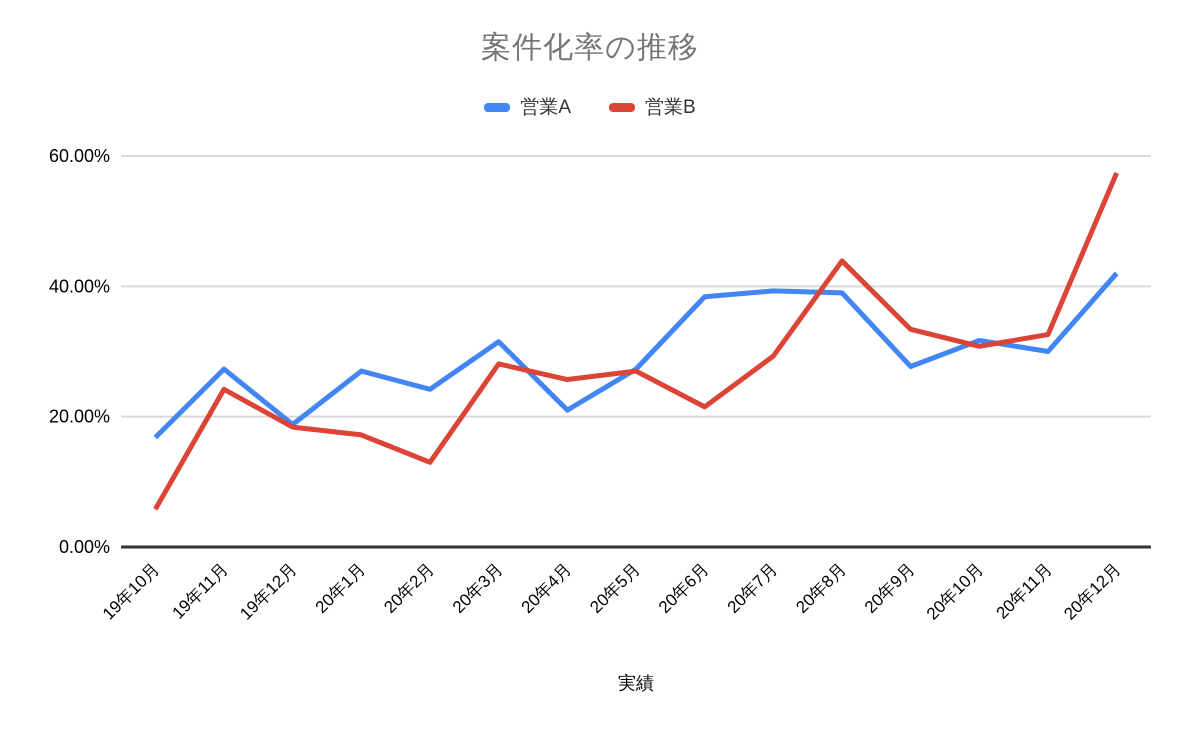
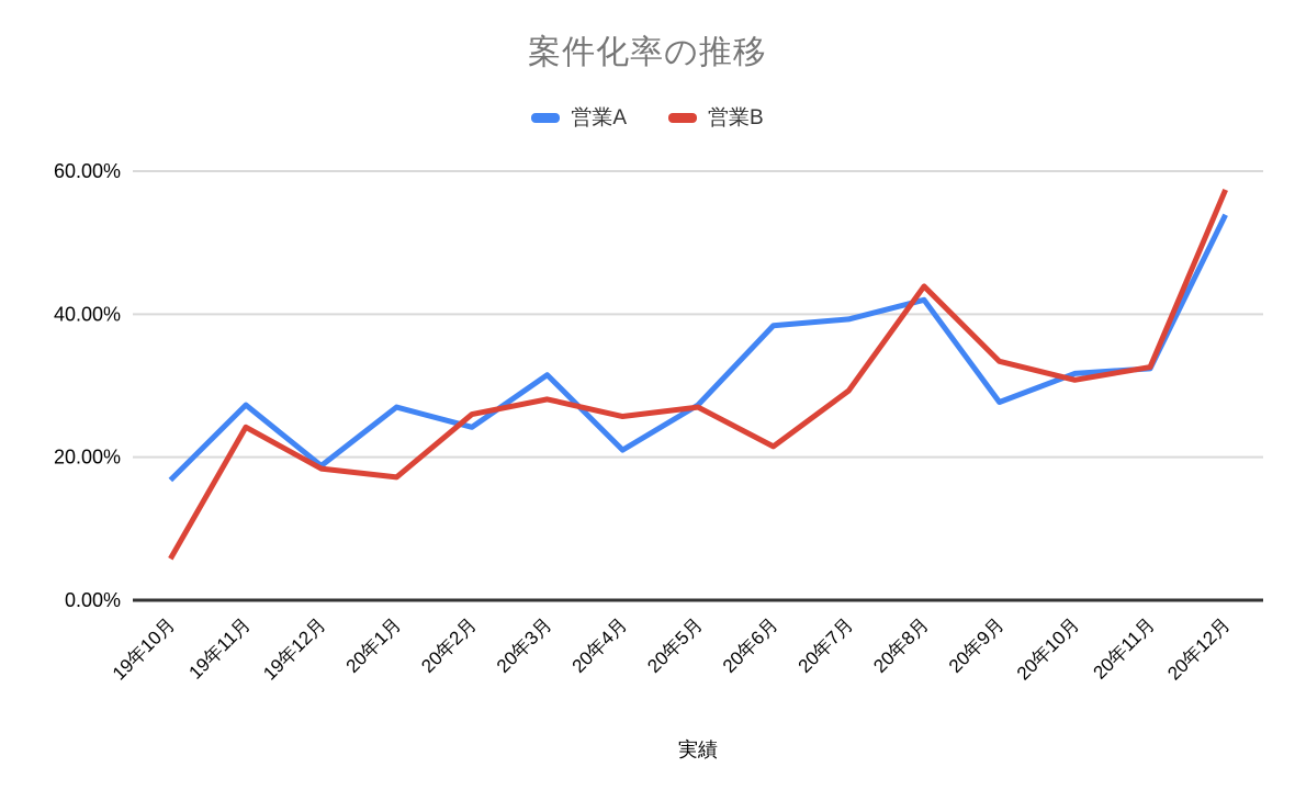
営業B/20年2月: 13% -> 26%
営業A/20年8月: 39% -> 42%
営業A/20年11月: 30% -> 32%
営業A/20年12月: 42% -> 54%
